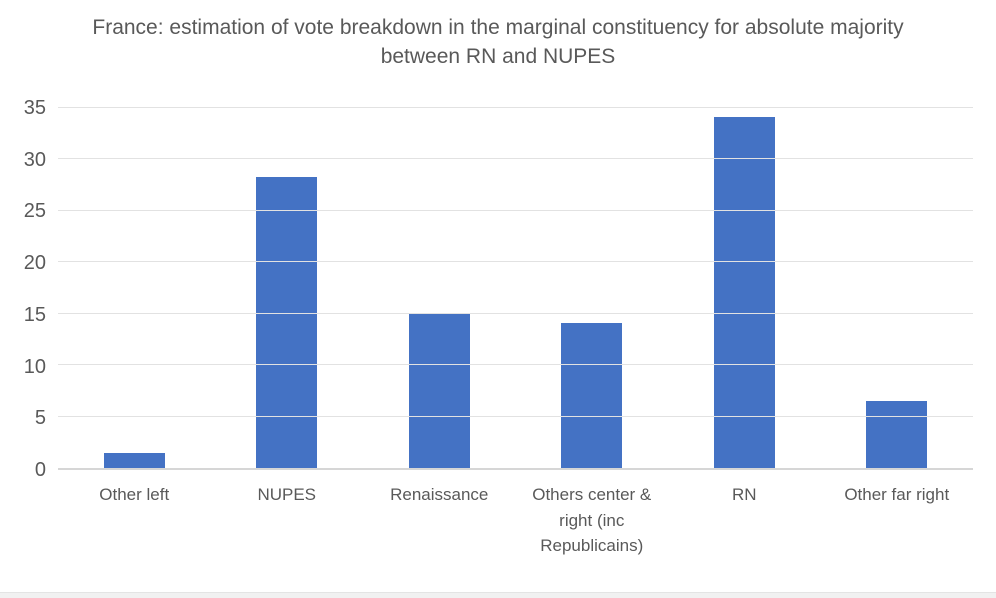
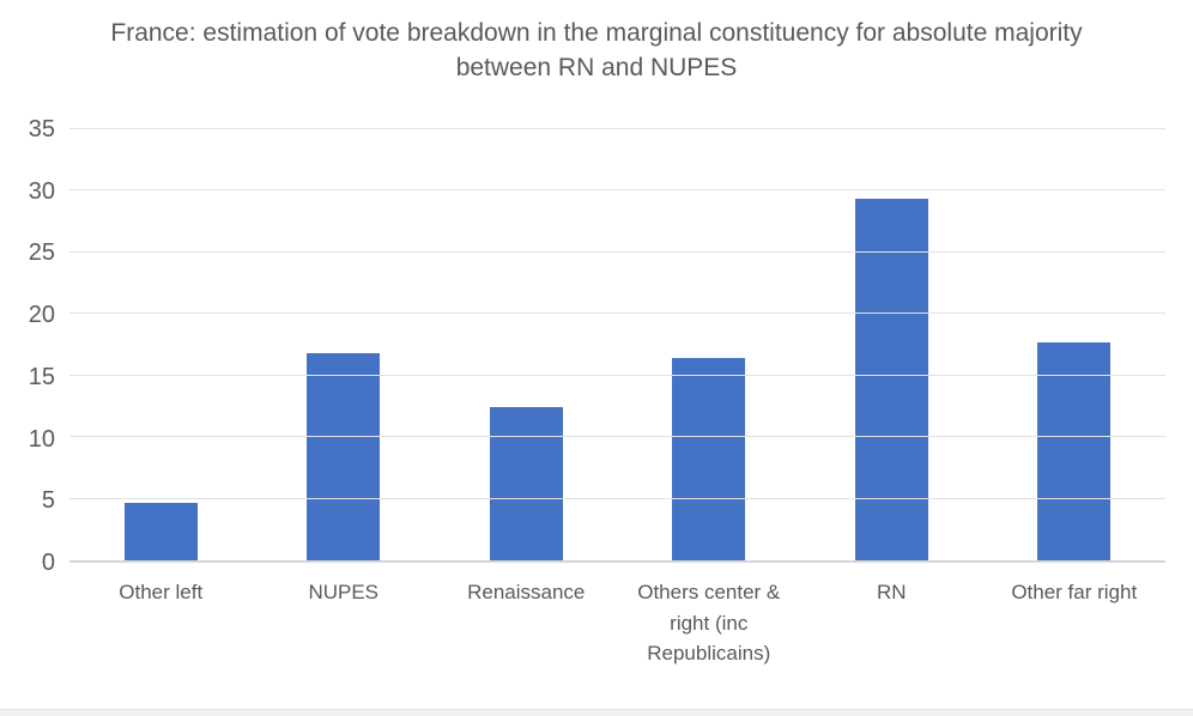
Other left: 1.5 -> 4.7
NUPES: 28.3 -> 16.8
Renaissance: 15.1 -> 12.4
Others center & right (inc Republicains): 14.1 -> 16.4
RN: 34.1 -> 29.4
Other far right: 6.5 -> 17.7
